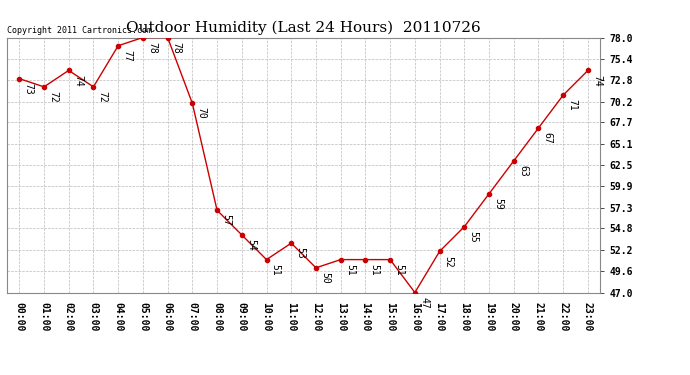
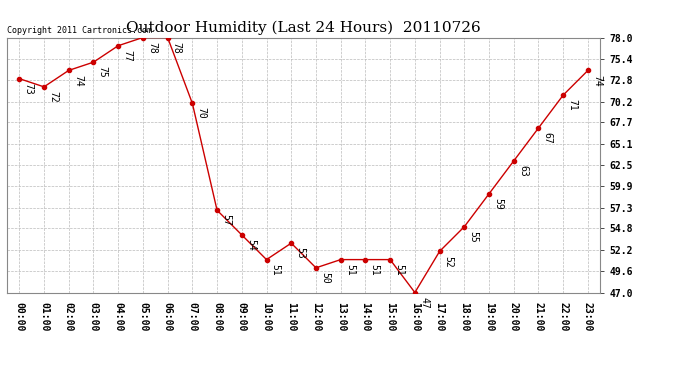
03:00: 72 -> 75
